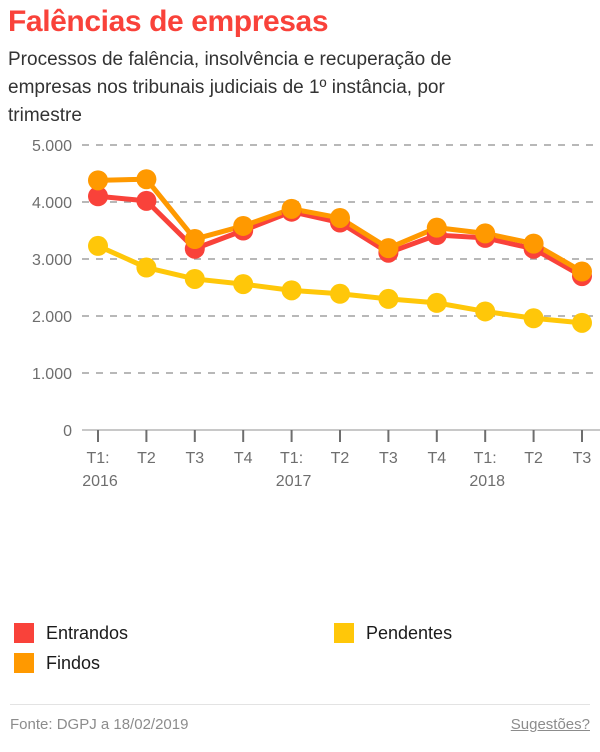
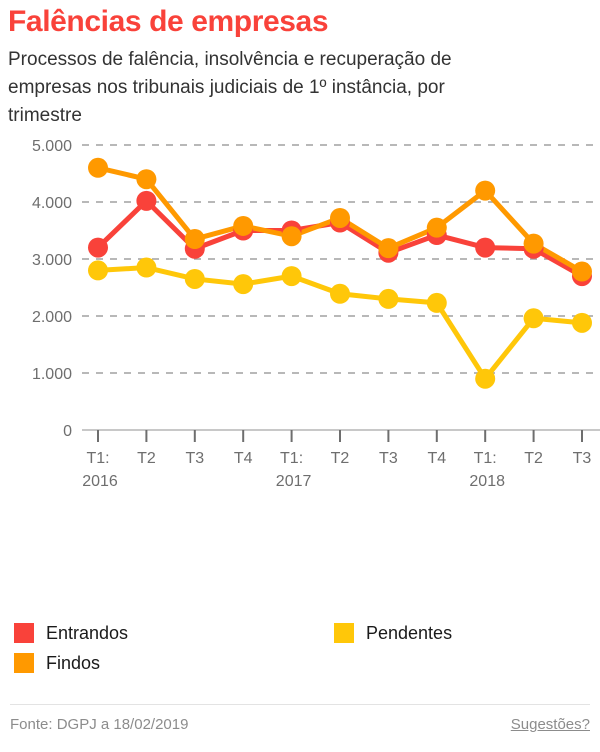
Entrandos/T1: 2016: 4100 -> 3200
Findos/T1: 2016: 4400 -> 4600
Pendentes/T1: 2016: 3200 -> 2800
Entrandos/T1: 2017: 3800 -> 3500
Findos/T1: 2017: 3900 -> 3400
Pendentes/T1: 2017: 2400 -> 2700
Entrandos/T1: 2018: 3400 -> 3200
Findos/T1: 2018: 3400 -> 4200
Pendentes/T1: 2018: 2100 -> 900
